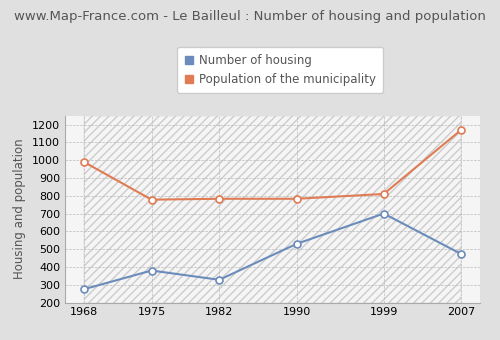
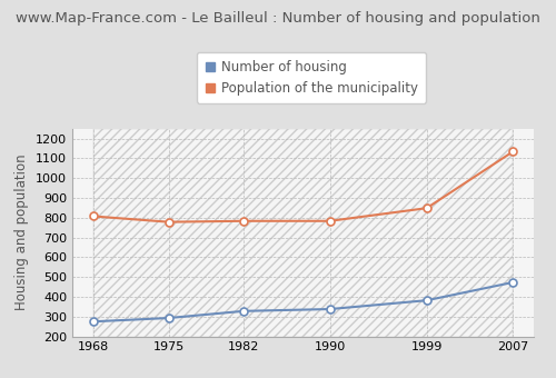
Population of the municipality/1968: 990 -> 810
Number of housing/1975: 380 -> 290
Number of housing/1990: 530 -> 340
Number of housing/1999: 700 -> 380
Population of the municipality/1999: 810 -> 850
Population of the municipality/2007: 1170 -> 1130
